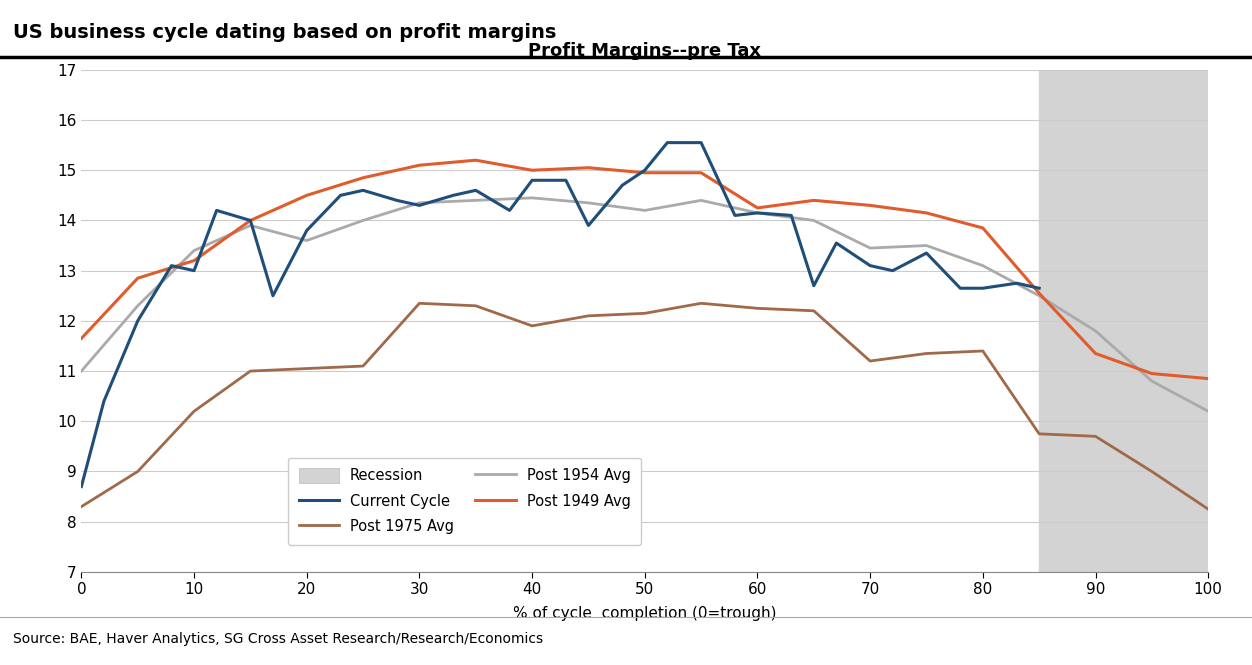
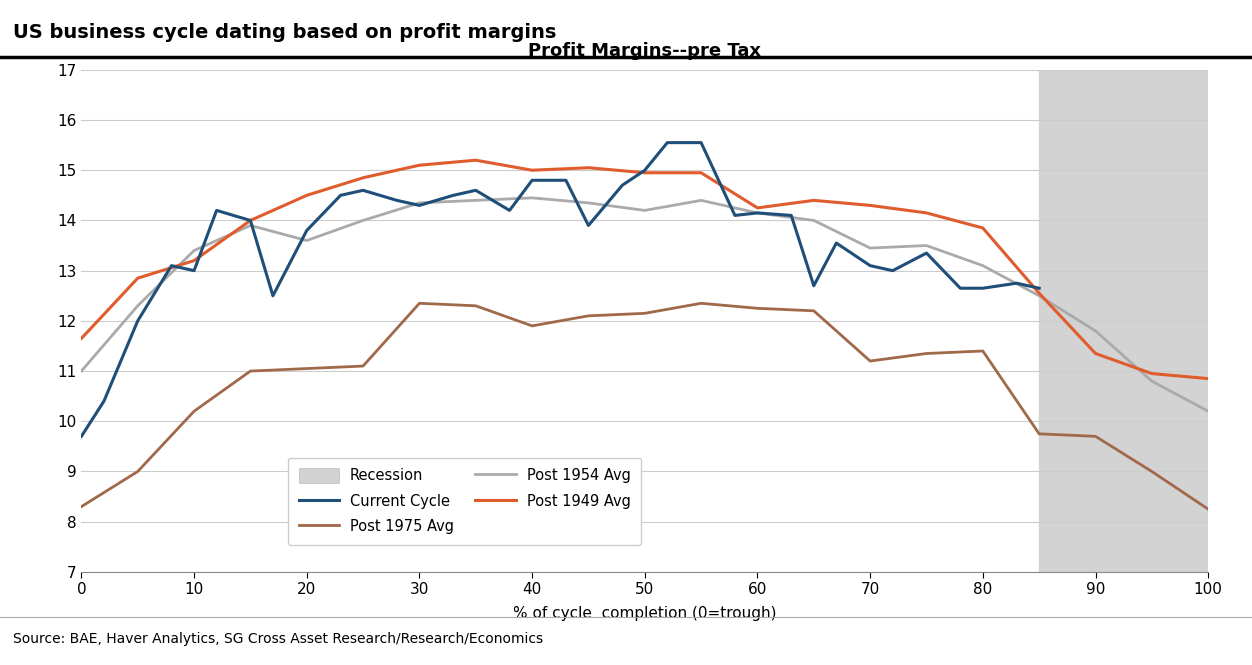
Current Cycle/0: 8.70 -> 9.70
